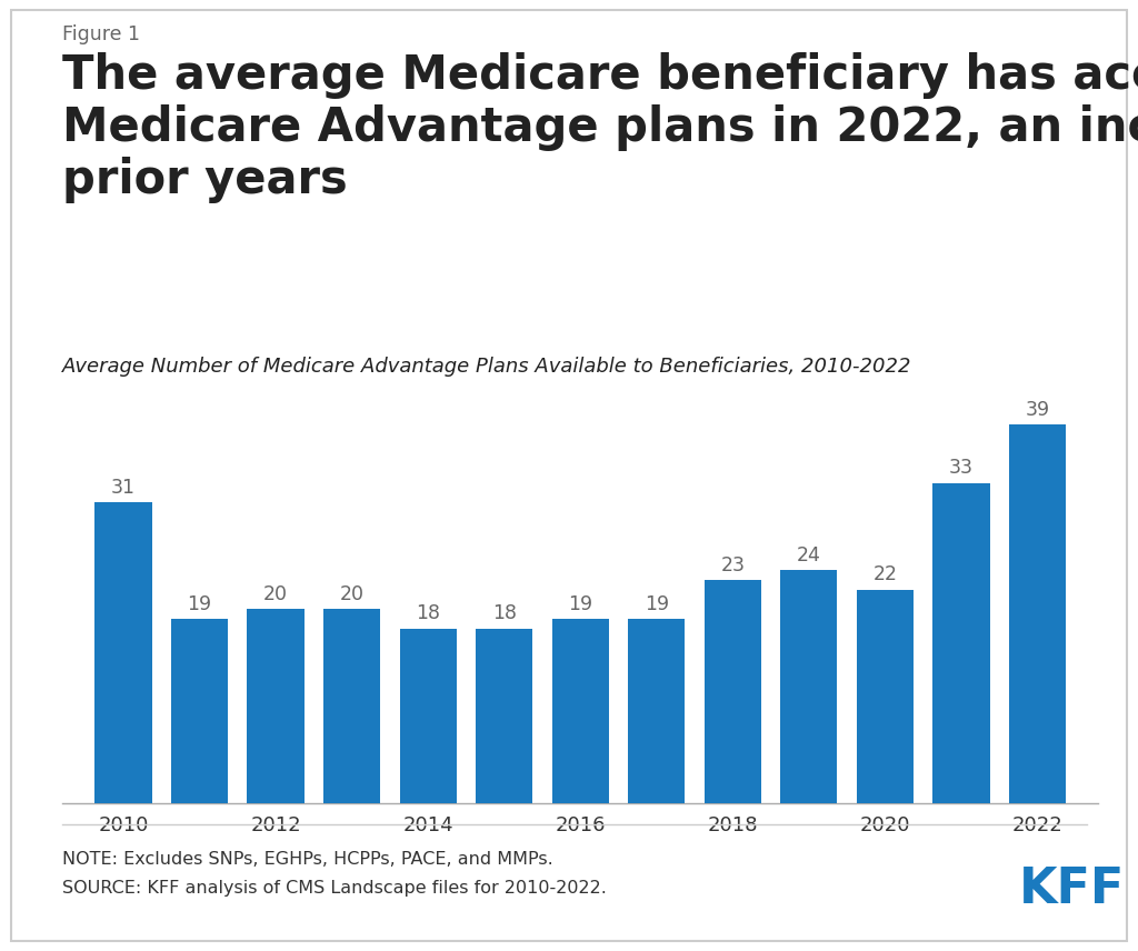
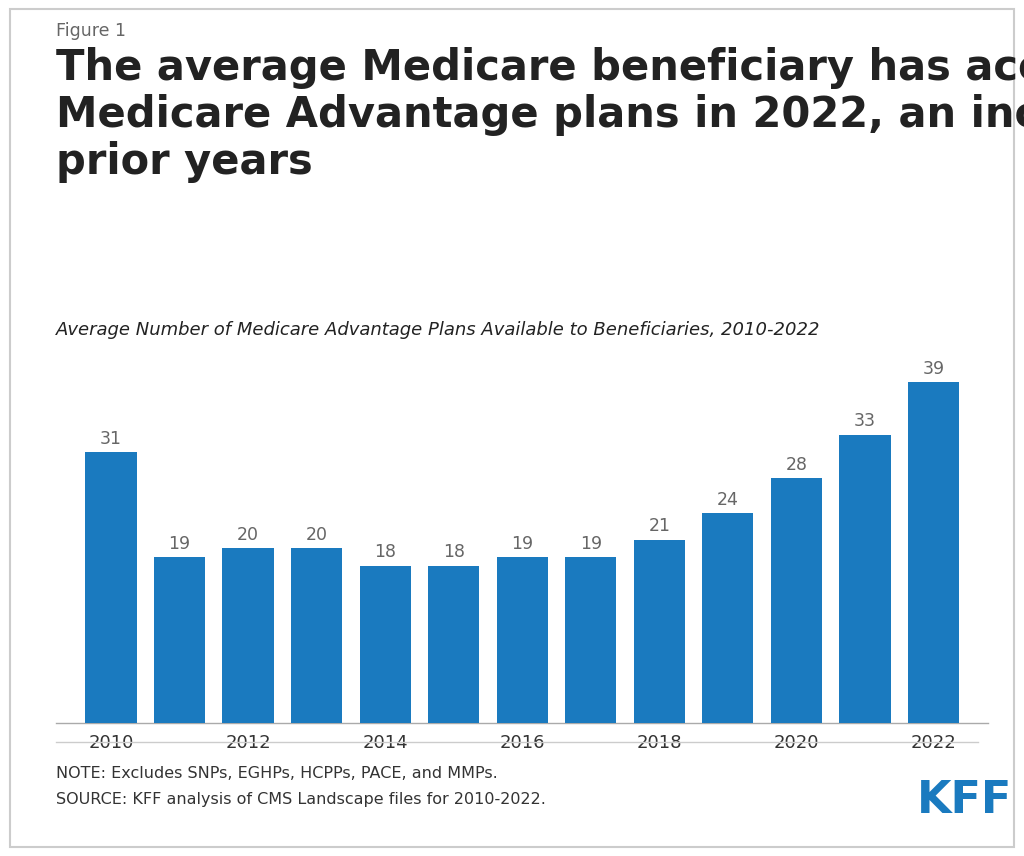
2018: 23 -> 21
2020: 22 -> 28
